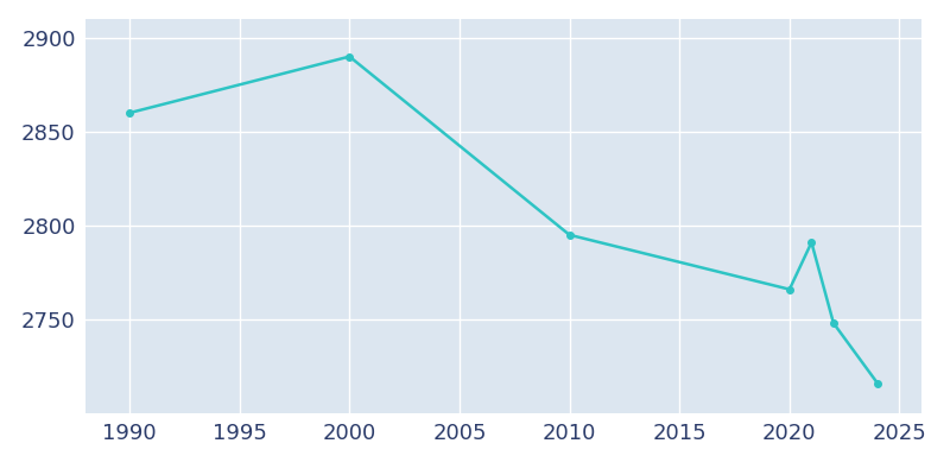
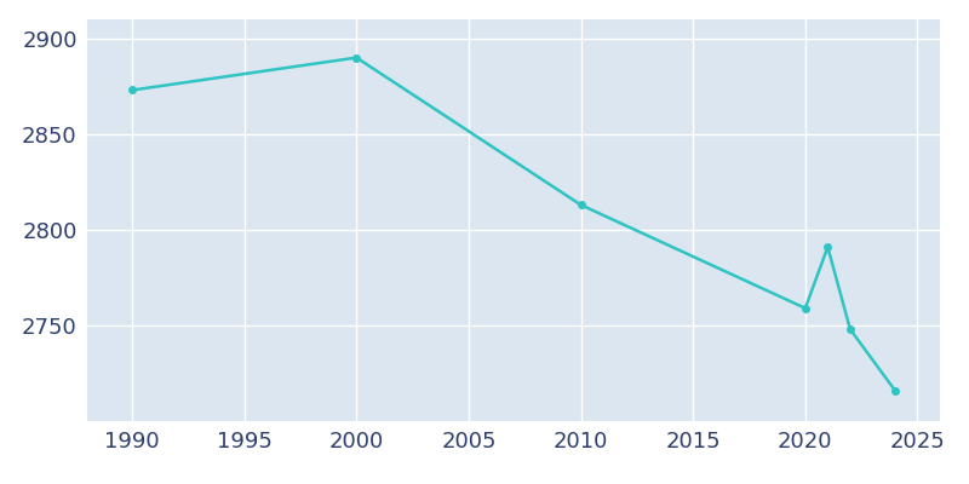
1990: 2860 -> 2873
2010: 2795 -> 2813
2020: 2766 -> 2759
